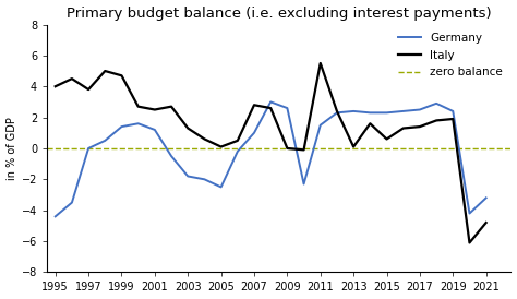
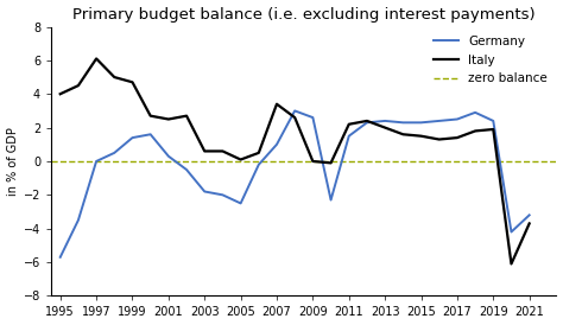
Germany/1995: -4.4 -> -5.7
Italy/1997: 3.8 -> 6.1
Germany/2001: 1.2 -> 0.3
Italy/2003: 1.3 -> 0.6
Italy/2007: 2.8 -> 3.4
Italy/2011: 5.5 -> 2.2
Italy/2013: 0.1 -> 2.0
Italy/2015: 0.6 -> 1.5
Italy/2021: -4.8 -> -3.7
